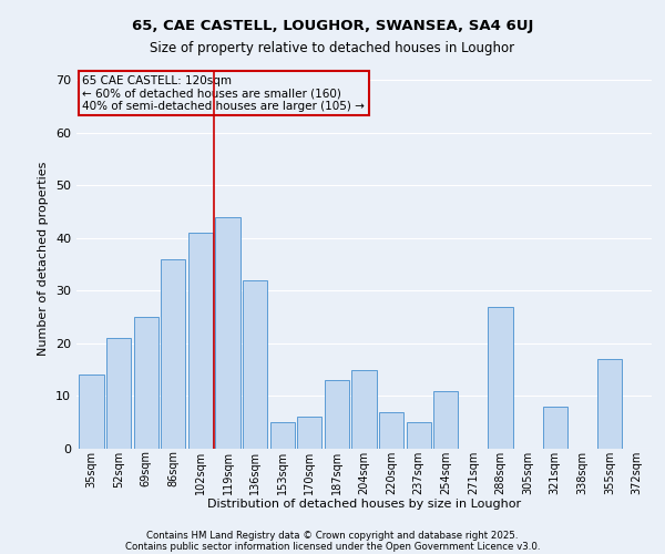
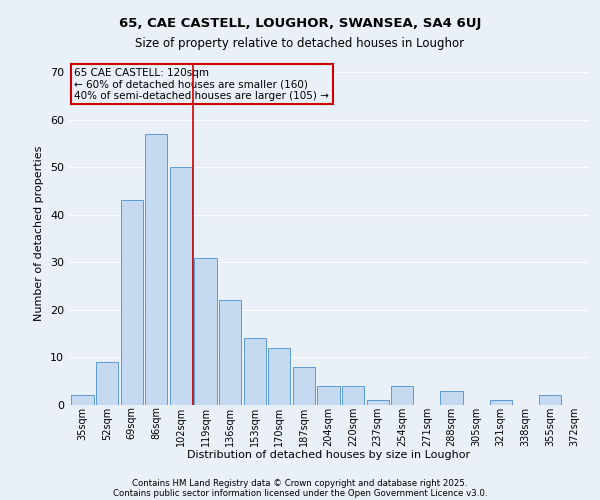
35sqm: 14 -> 2
52sqm: 21 -> 9
69sqm: 25 -> 43
86sqm: 36 -> 57
102sqm: 41 -> 50
119sqm: 44 -> 31
136sqm: 32 -> 22
153sqm: 5 -> 14
170sqm: 6 -> 12
187sqm: 13 -> 8
204sqm: 15 -> 4
220sqm: 7 -> 4
237sqm: 5 -> 1
254sqm: 11 -> 4
288sqm: 27 -> 3
321sqm: 8 -> 1
355sqm: 17 -> 2
